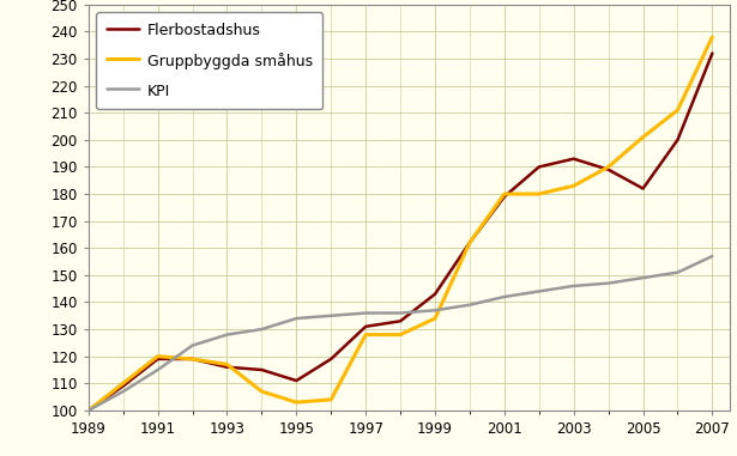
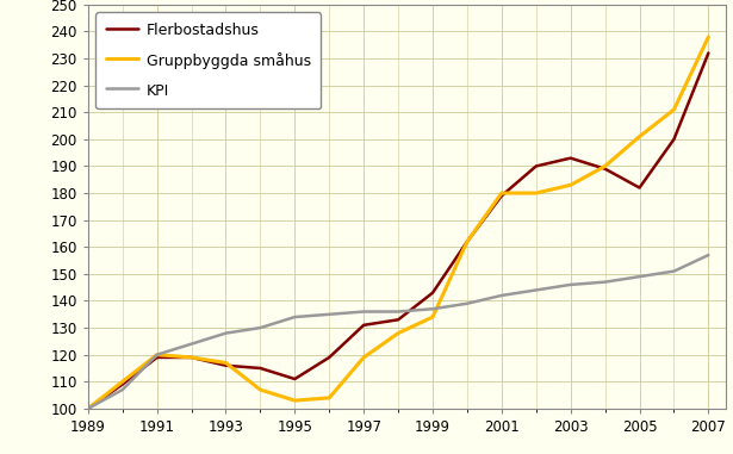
KPI/1991: 115 -> 120
Gruppbyggda småhus/1997: 128 -> 119
